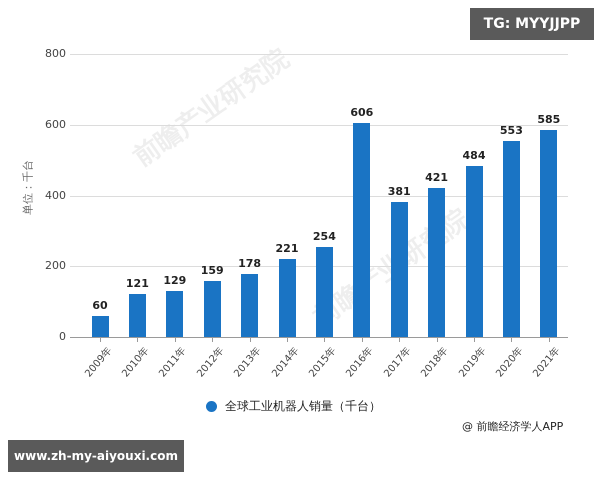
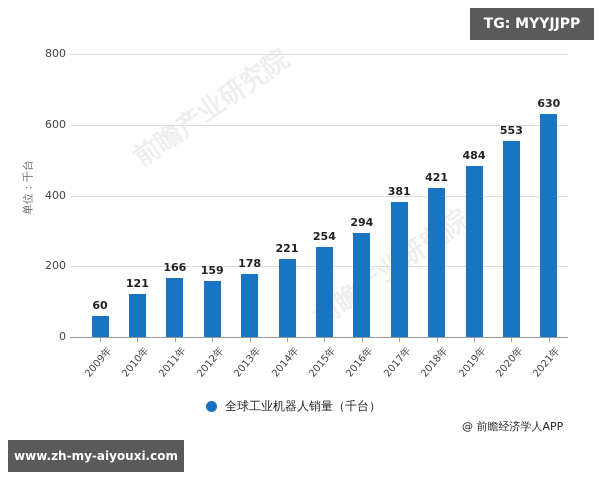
2011年: 129 -> 166
2016年: 606 -> 294
2021年: 585 -> 630
